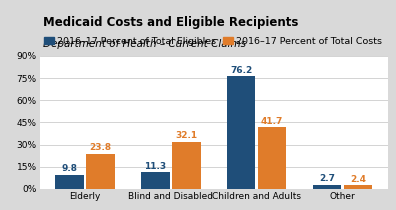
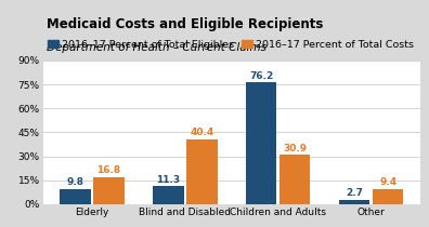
2016–17 Percent of Total Costs/Elderly: 23.8 -> 16.8
2016–17 Percent of Total Costs/Blind and Disabled: 32.1 -> 40.4
2016–17 Percent of Total Costs/Children and Adults: 41.7 -> 30.9
2016–17 Percent of Total Costs/Other: 2.4 -> 9.4
